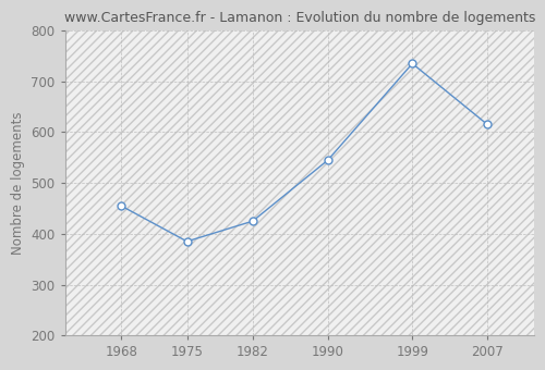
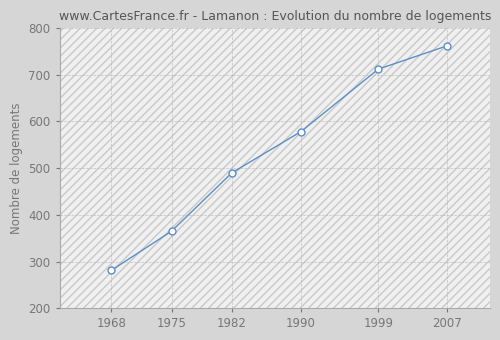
1968: 455 -> 281
1975: 385 -> 365
1982: 425 -> 490
1990: 545 -> 578
1999: 735 -> 712
2007: 615 -> 762
